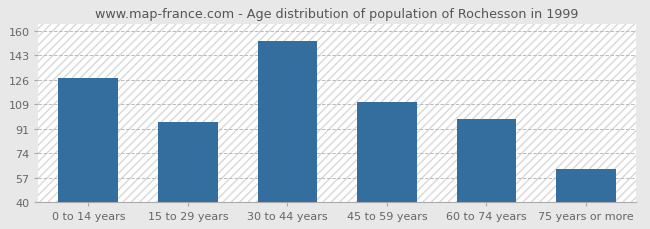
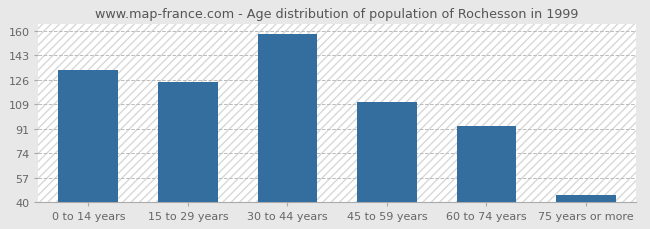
0 to 14 years: 127 -> 133
15 to 29 years: 96 -> 124
30 to 44 years: 153 -> 158
60 to 74 years: 98 -> 93
75 years or more: 63 -> 45
